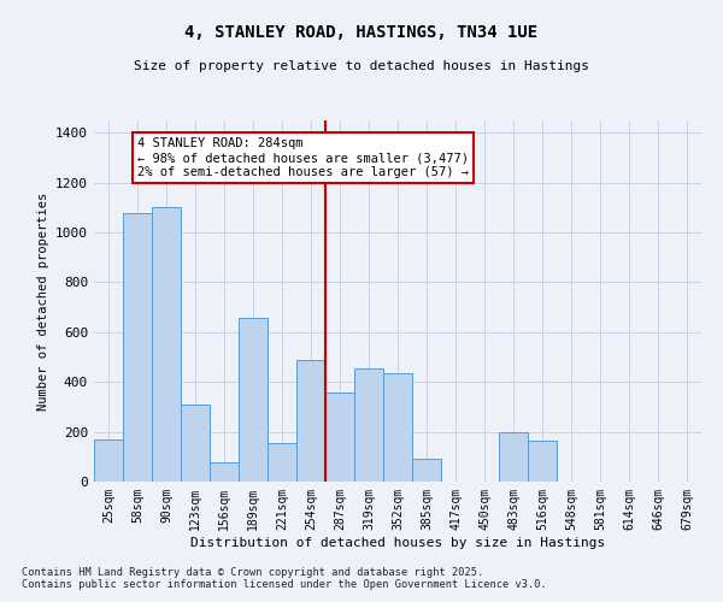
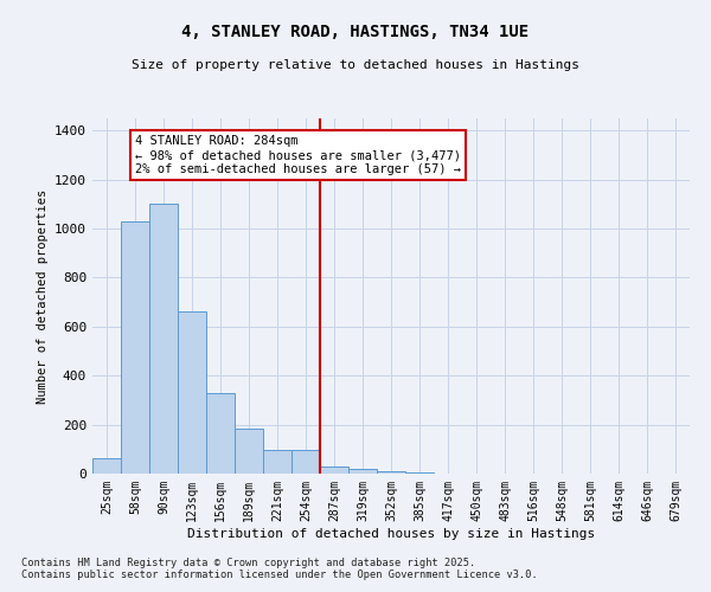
25sqm: 170 -> 65
58sqm: 1080 -> 1030
123sqm: 310 -> 660
156sqm: 75 -> 330
189sqm: 655 -> 185
221sqm: 155 -> 95
254sqm: 490 -> 95
287sqm: 360 -> 30
319sqm: 455 -> 20
352sqm: 435 -> 10
385sqm: 90 -> 5
483sqm: 200 -> 1
516sqm: 165 -> 1
